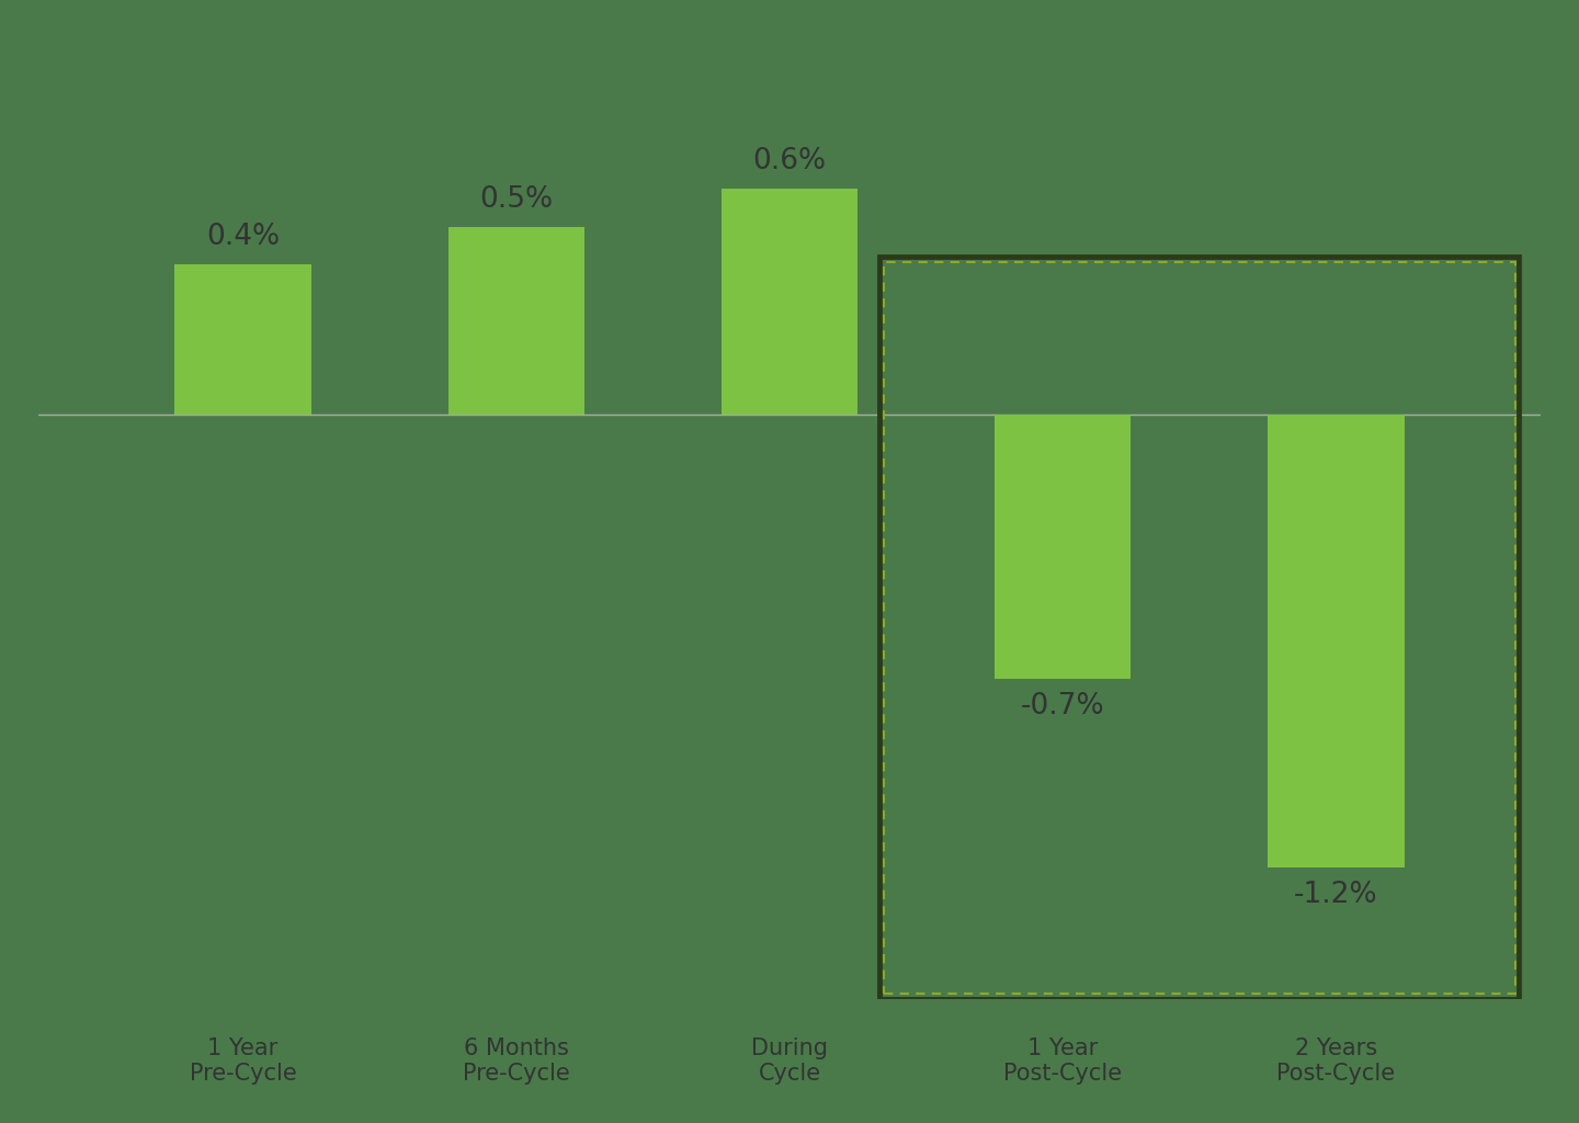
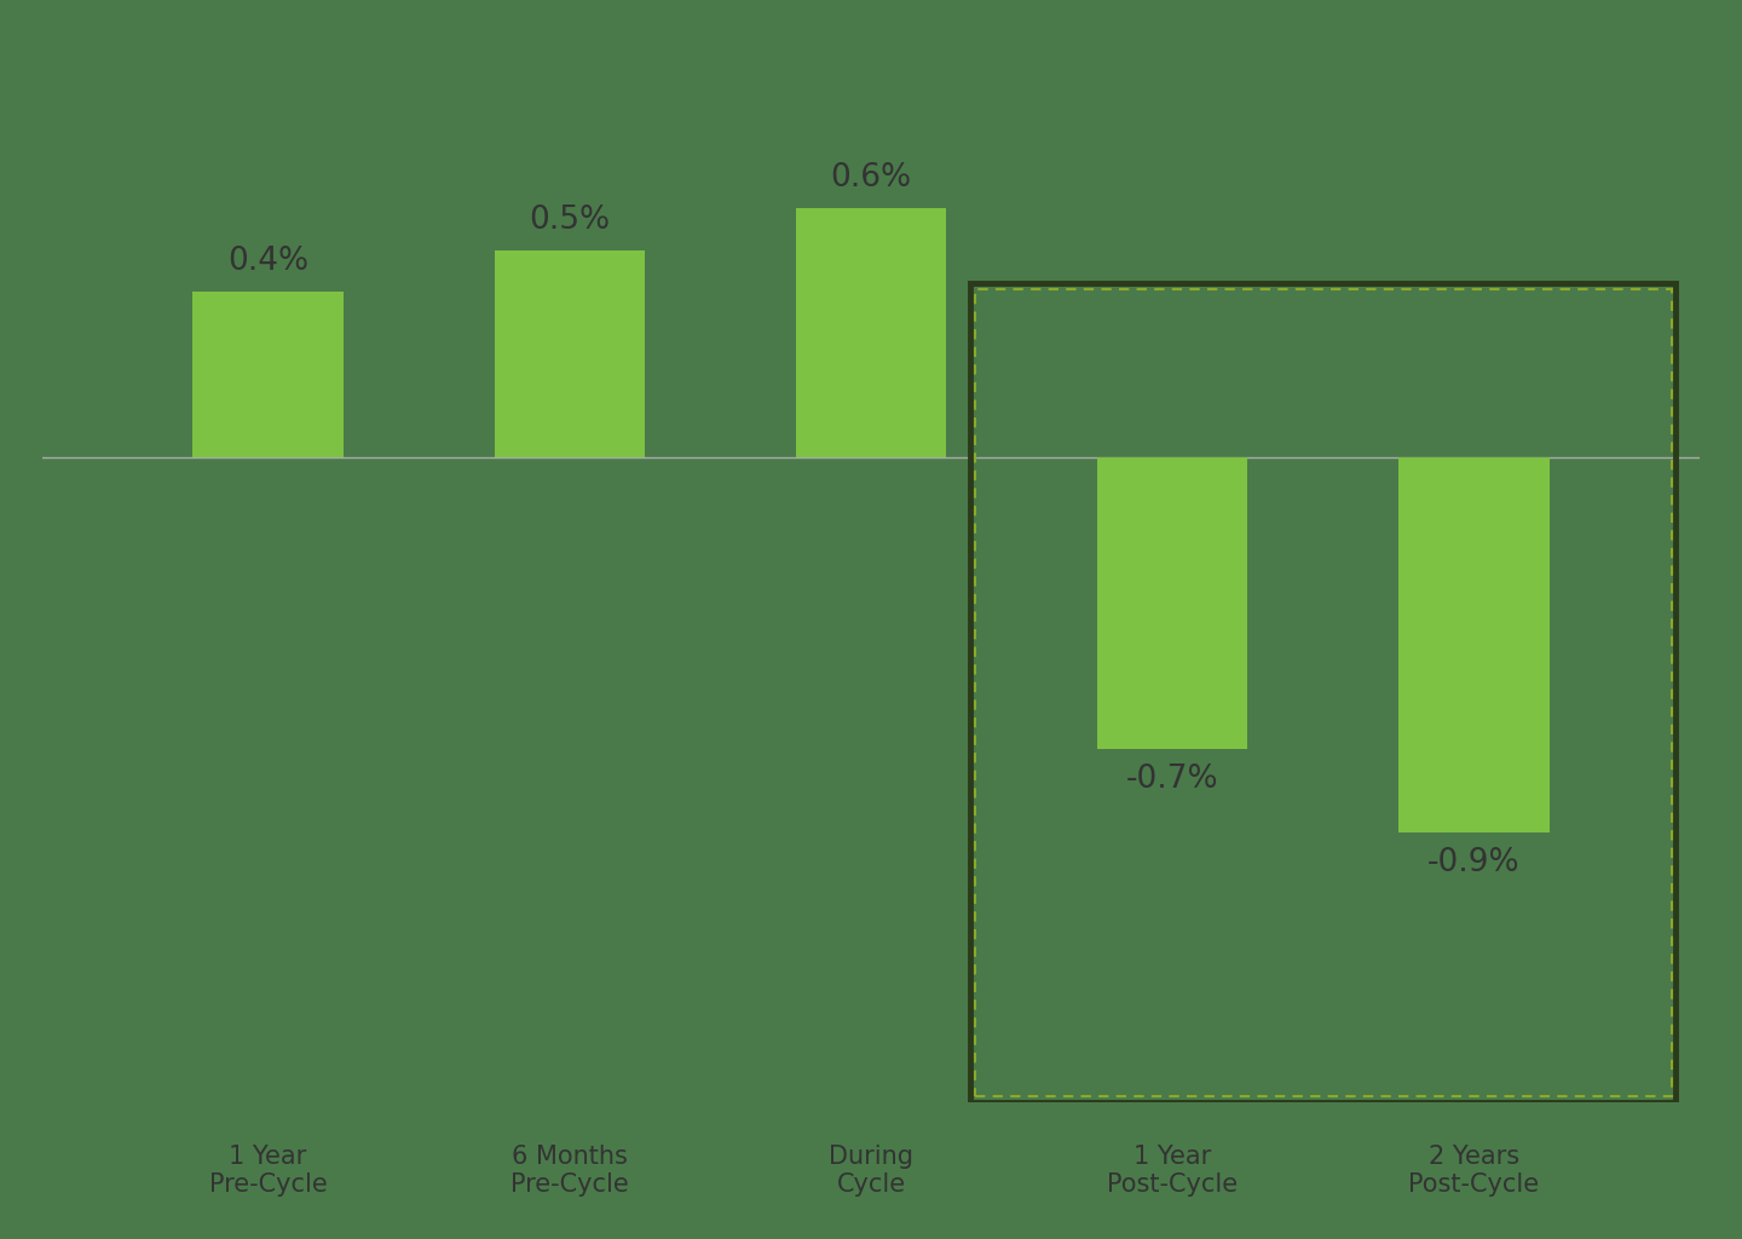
2 Years Post-Cycle: -1.2% -> -0.9%
